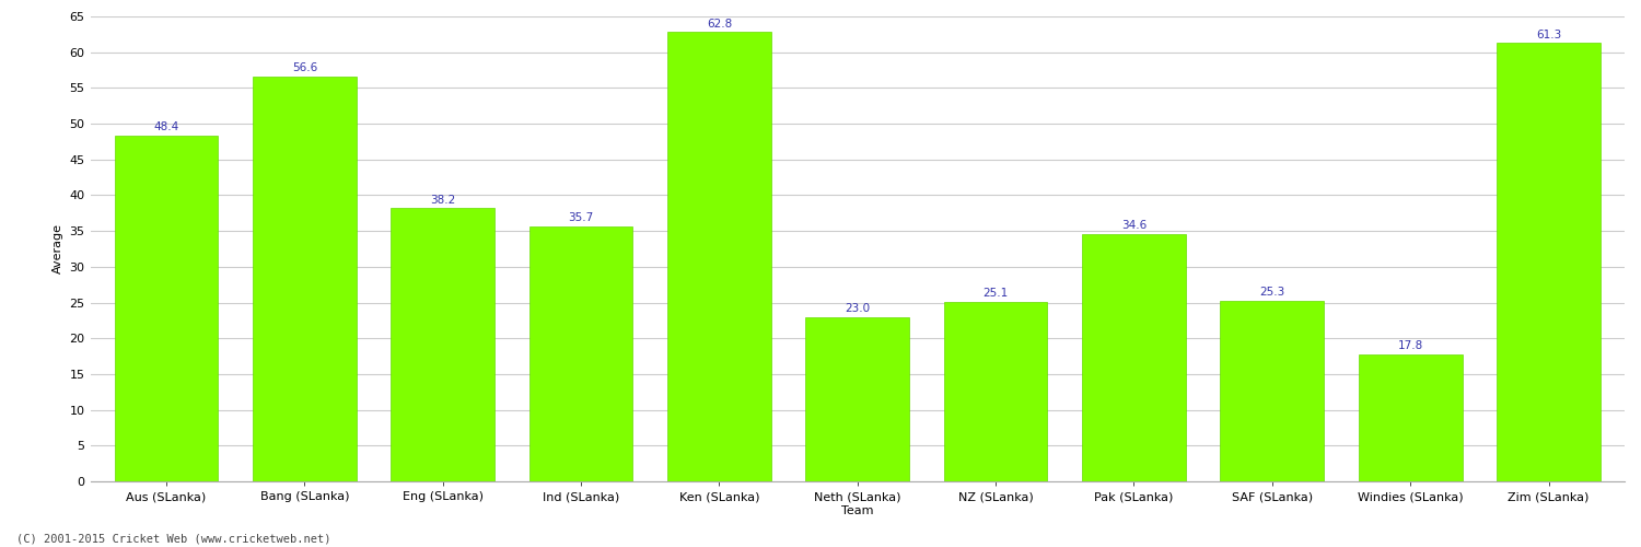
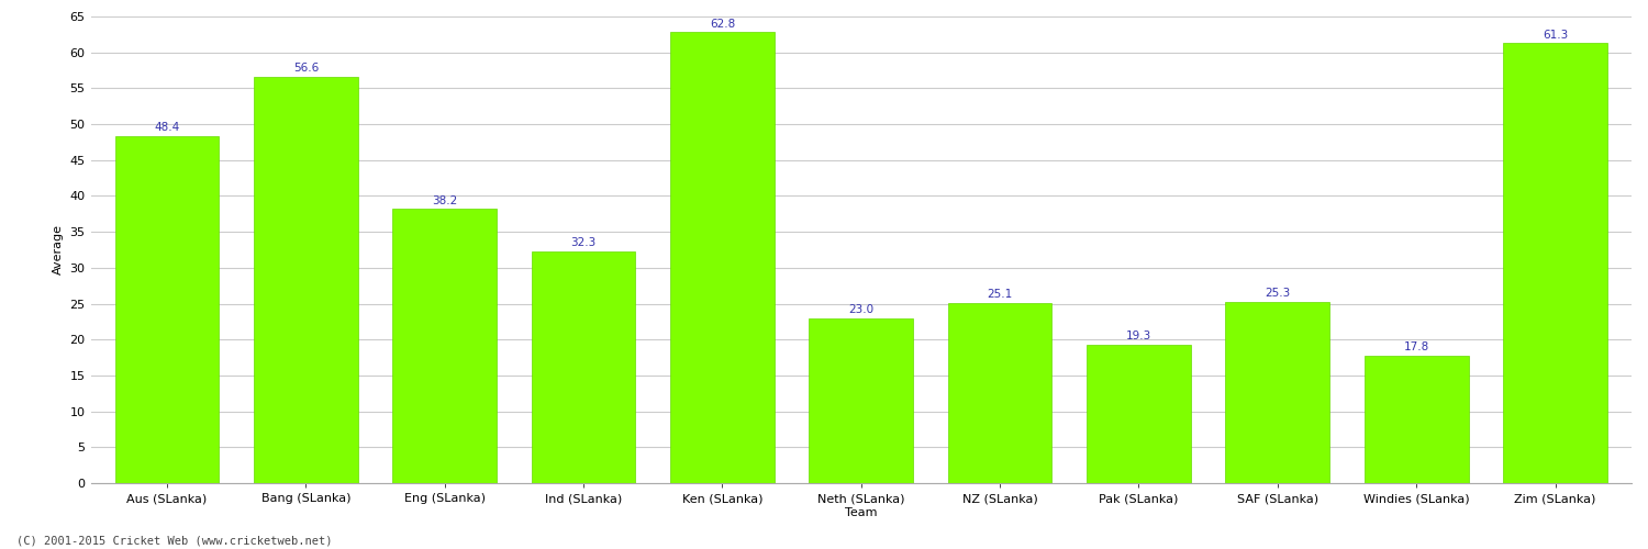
Ind (SLanka): 35.7 -> 32.3
Pak (SLanka): 34.6 -> 19.3
